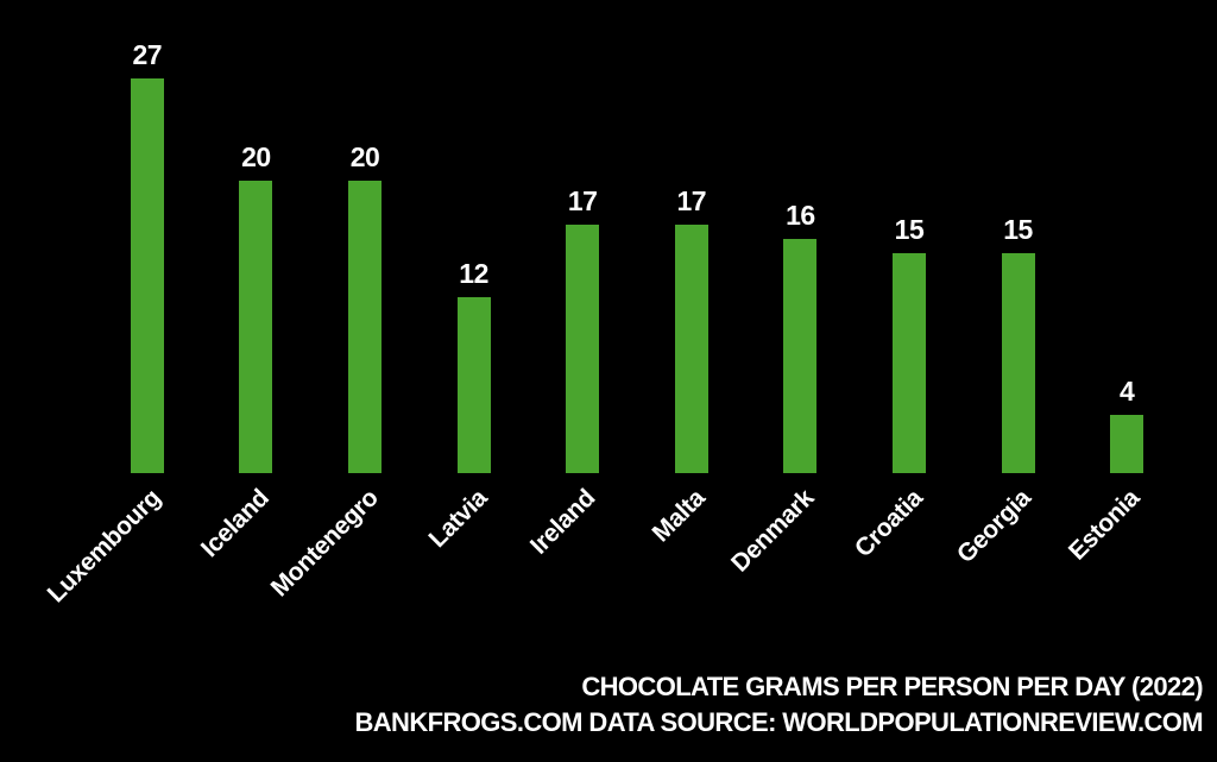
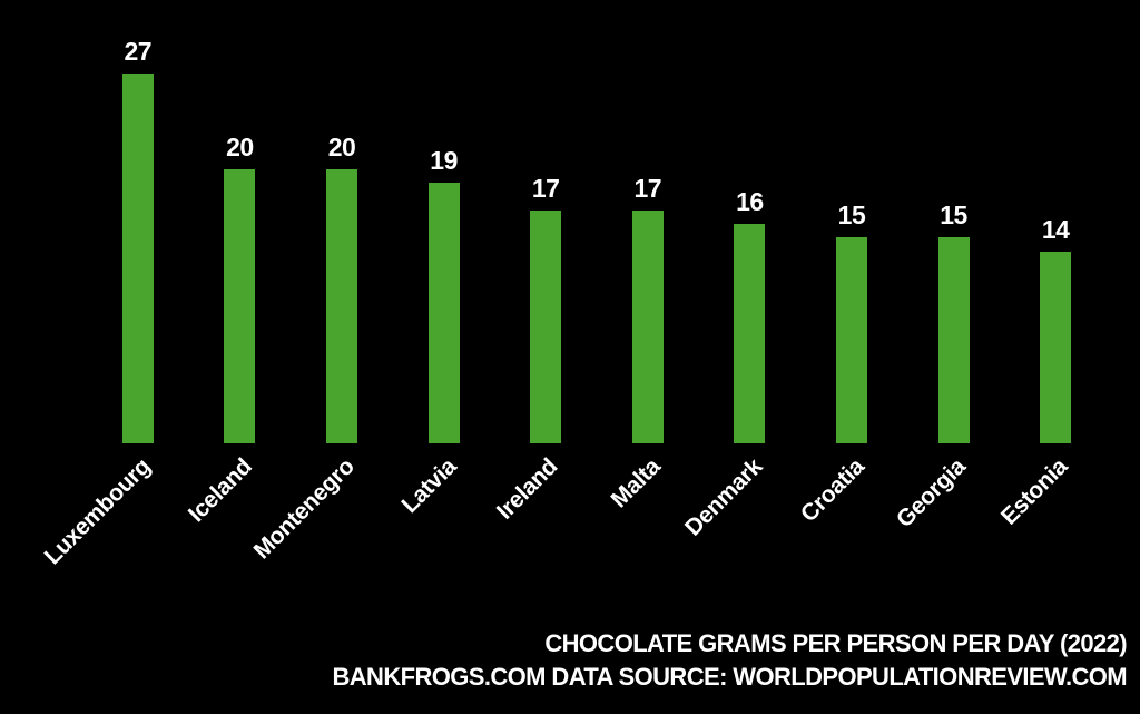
Latvia: 12 -> 19
Estonia: 4 -> 14
